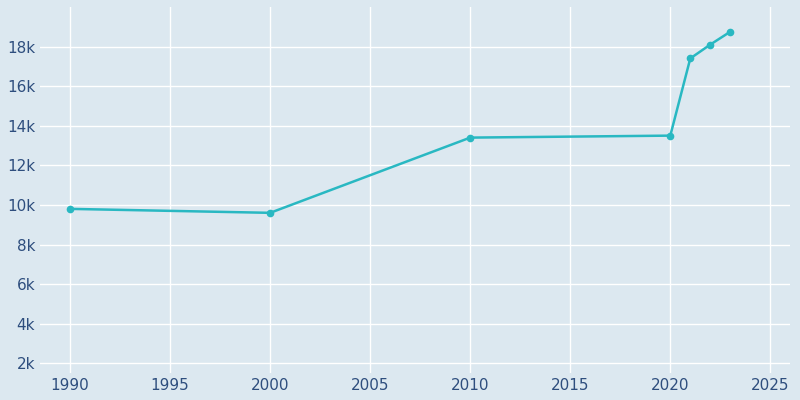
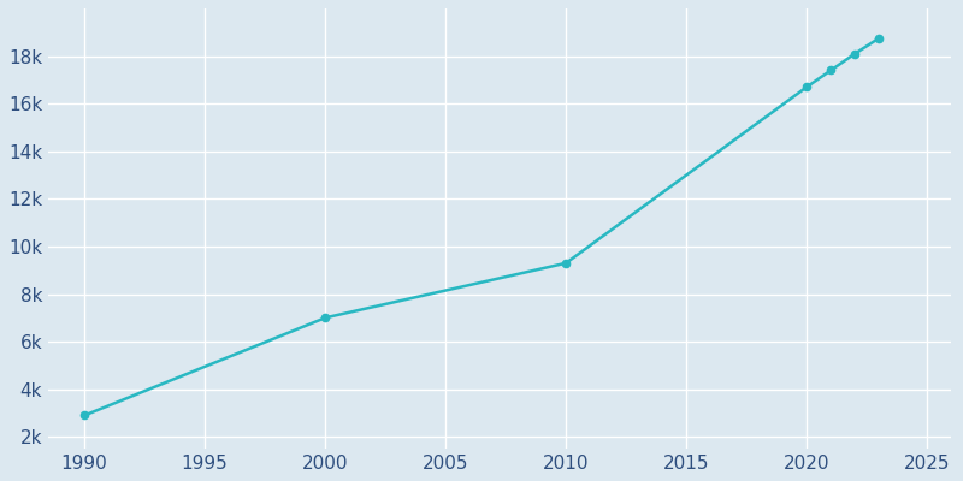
1990: 9.8k -> 2.9k
2000: 9.6k -> 7.0k
2010: 13.4k -> 9.3k
2020: 13.5k -> 16.7k
